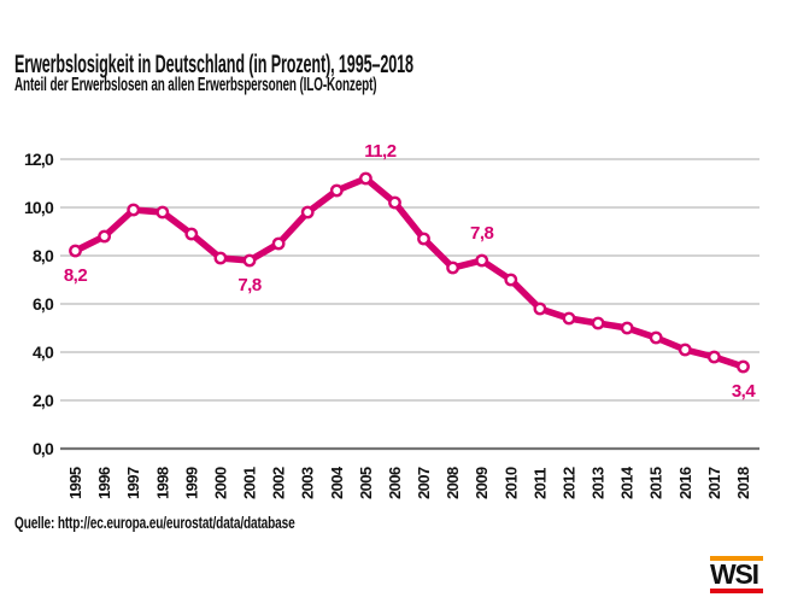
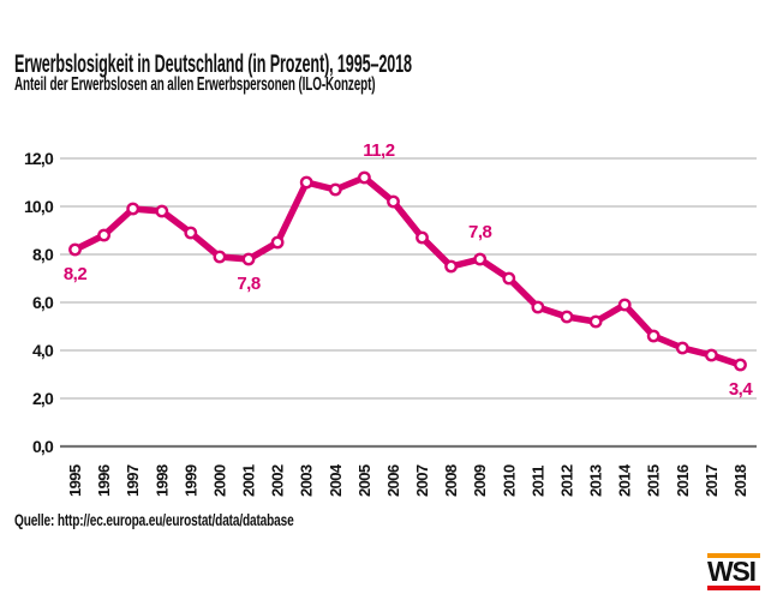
2003: 9,8 -> 11,0
2014: 5,0 -> 5,9
